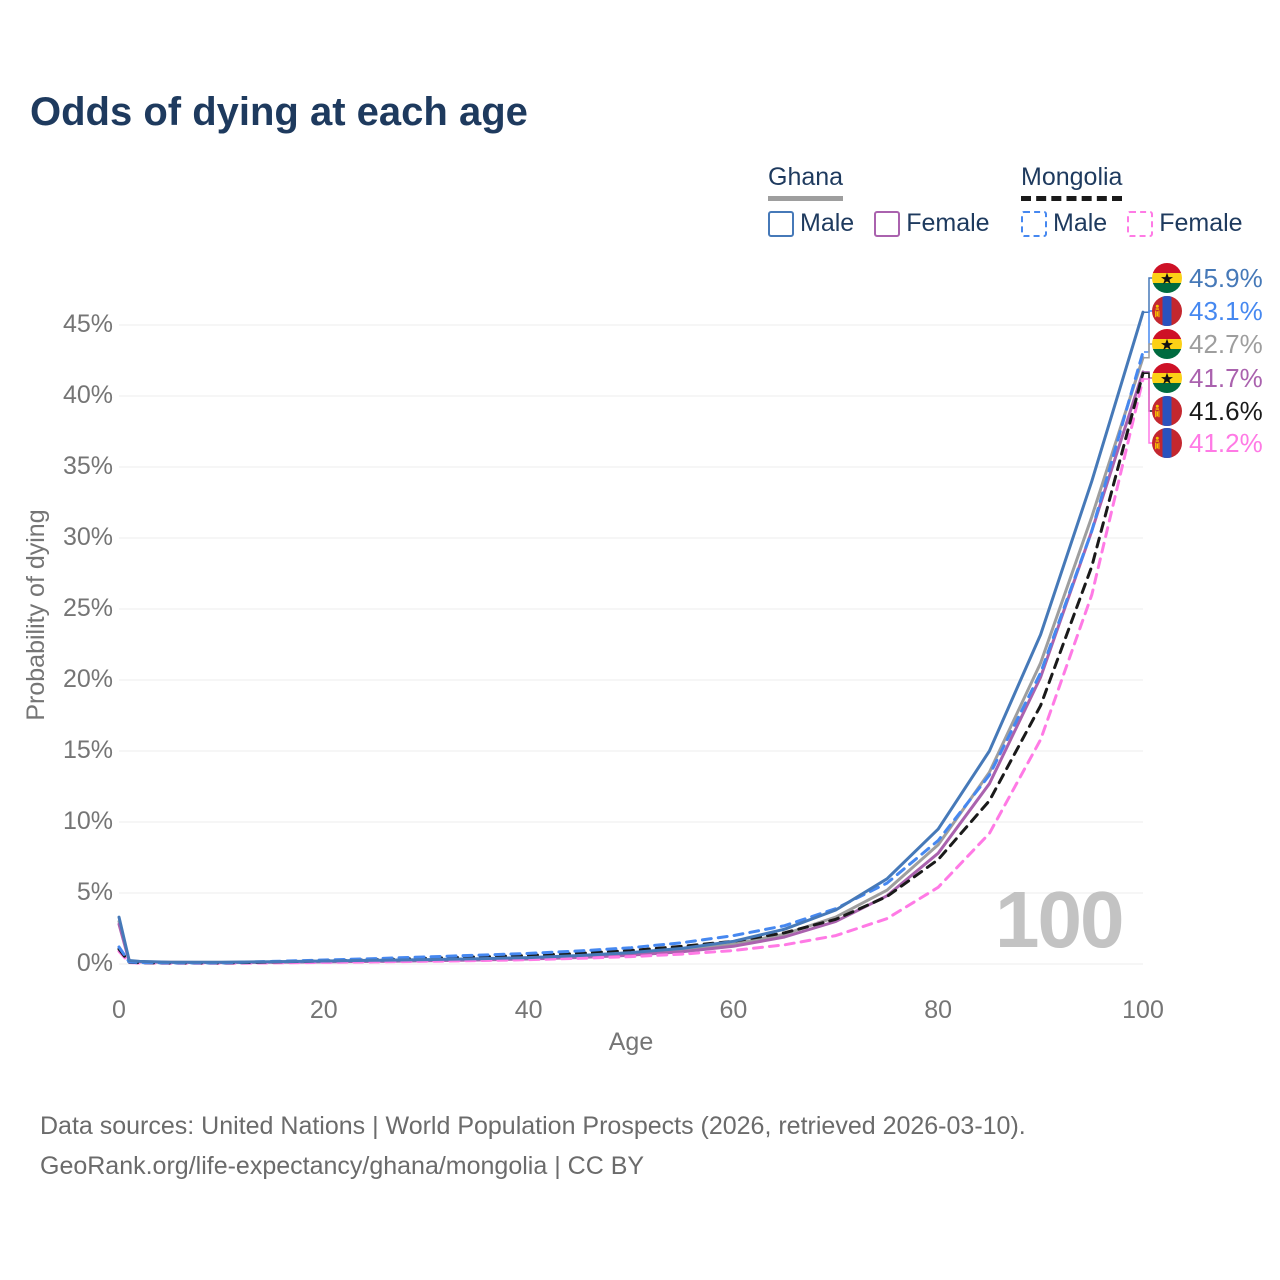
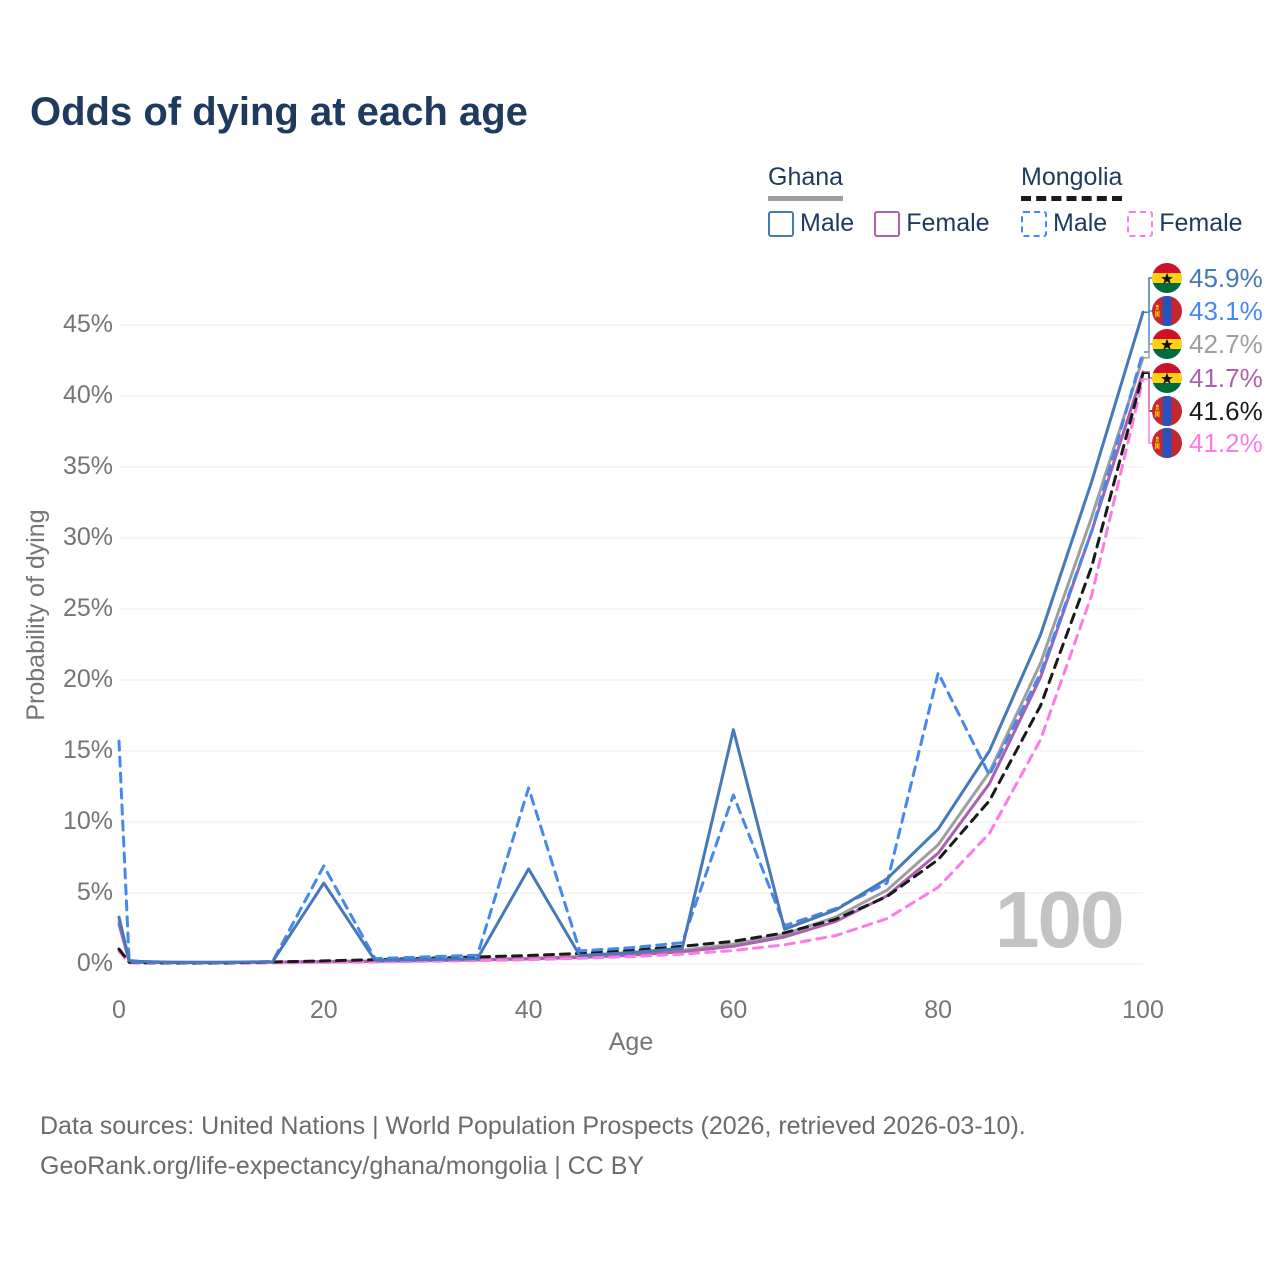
Mongolia Male/0: 1.2% -> 15.7%
Ghana Male/20: 0.2% -> 5.7%
Mongolia Male/20: 0.3% -> 6.9%
Ghana Male/40: 0.5% -> 6.7%
Mongolia Male/40: 0.8% -> 12.4%
Ghana Male/60: 1.6% -> 16.5%
Mongolia Male/60: 2.0% -> 11.9%
Mongolia Male/80: 8.7% -> 20.5%
